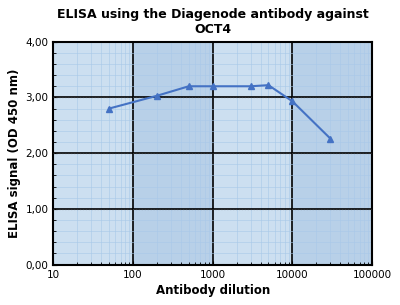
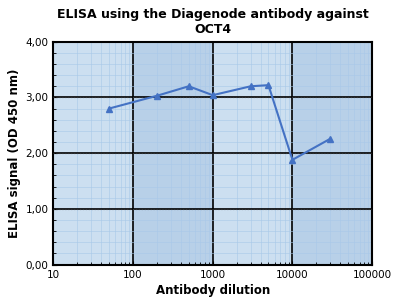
1000: 3,20 -> 3,04
10000: 2,93 -> 1,88
